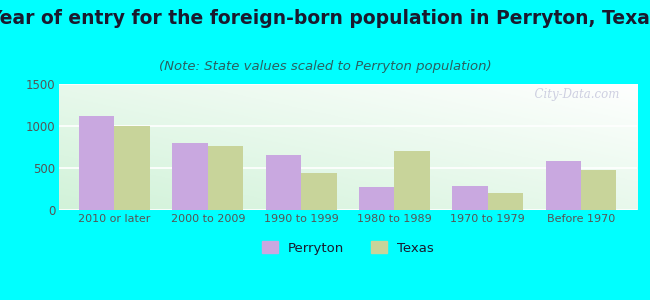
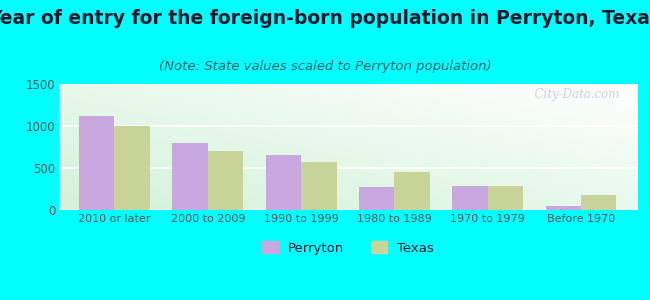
Texas/2000 to 2009: 760 -> 700
Texas/1990 to 1999: 440 -> 580
Texas/1980 to 1989: 700 -> 450
Texas/1970 to 1979: 200 -> 280
Perryton/Before 1970: 580 -> 50
Texas/Before 1970: 480 -> 180
